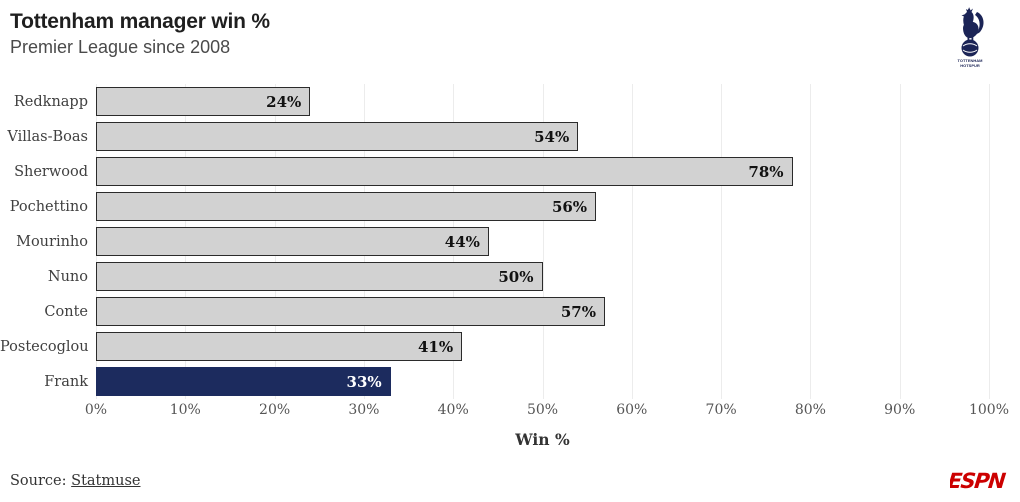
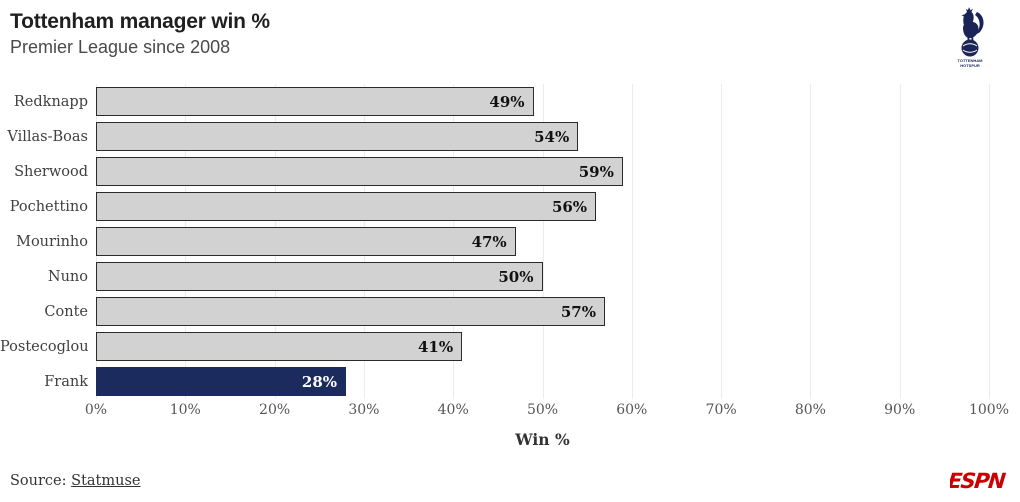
Redknapp: 24% -> 49%
Sherwood: 78% -> 59%
Mourinho: 44% -> 47%
Frank: 33% -> 28%
